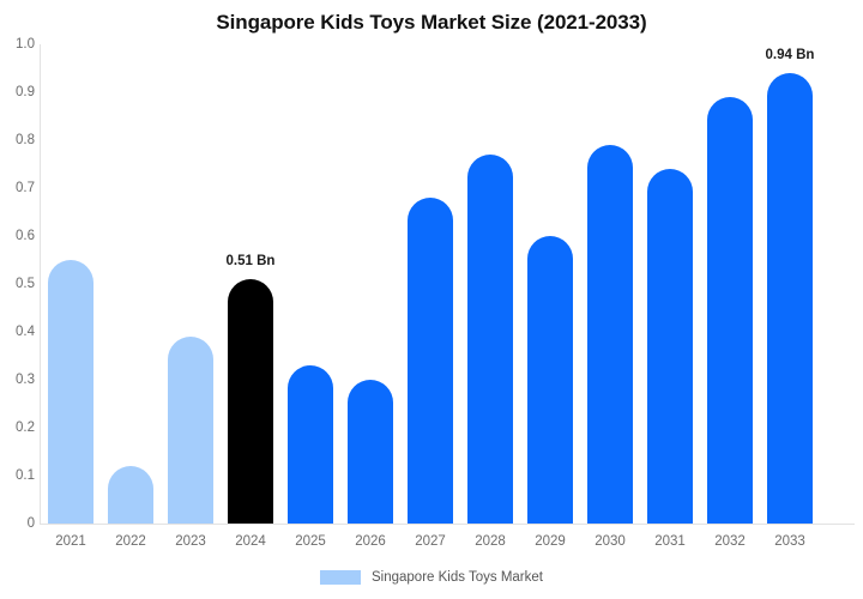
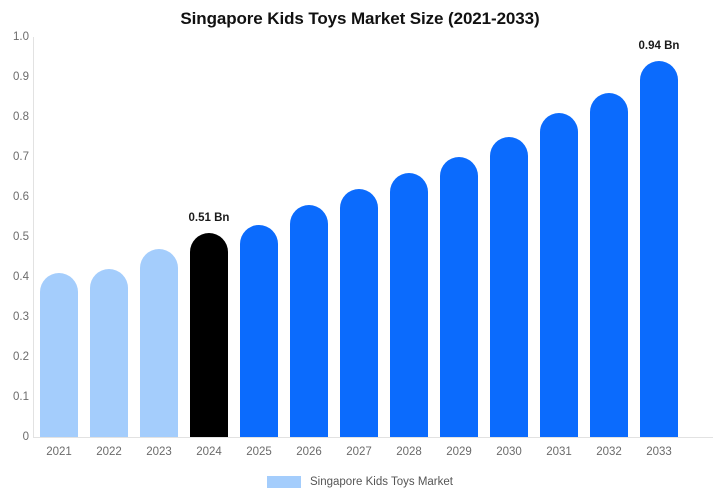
2021: 0.55 -> 0.41
2022: 0.12 -> 0.42
2023: 0.39 -> 0.47
2025: 0.33 -> 0.53
2026: 0.30 -> 0.58
2027: 0.68 -> 0.62
2028: 0.77 -> 0.66
2029: 0.60 -> 0.70
2030: 0.79 -> 0.75
2031: 0.74 -> 0.81
2032: 0.89 -> 0.86
